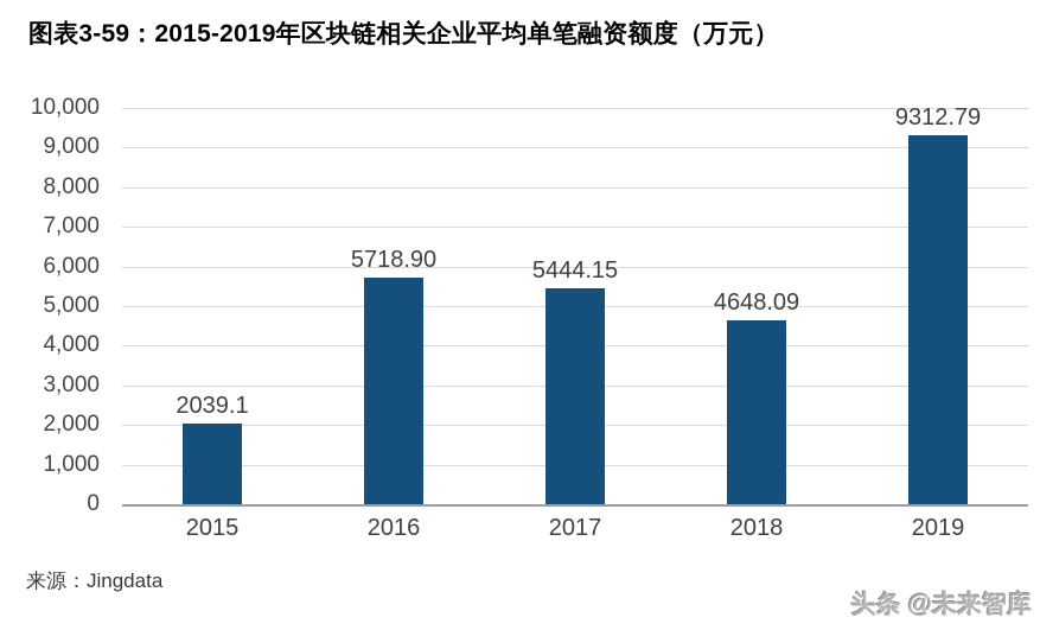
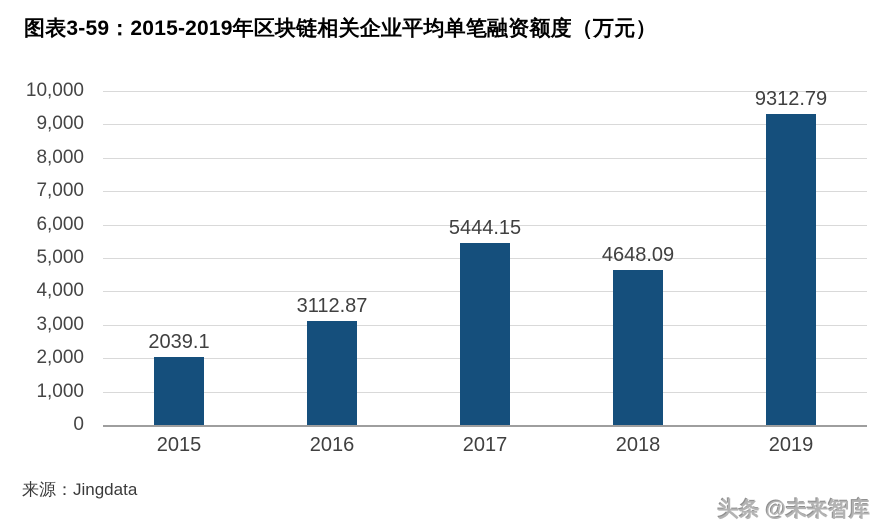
2016: 5718.90 -> 3112.87
